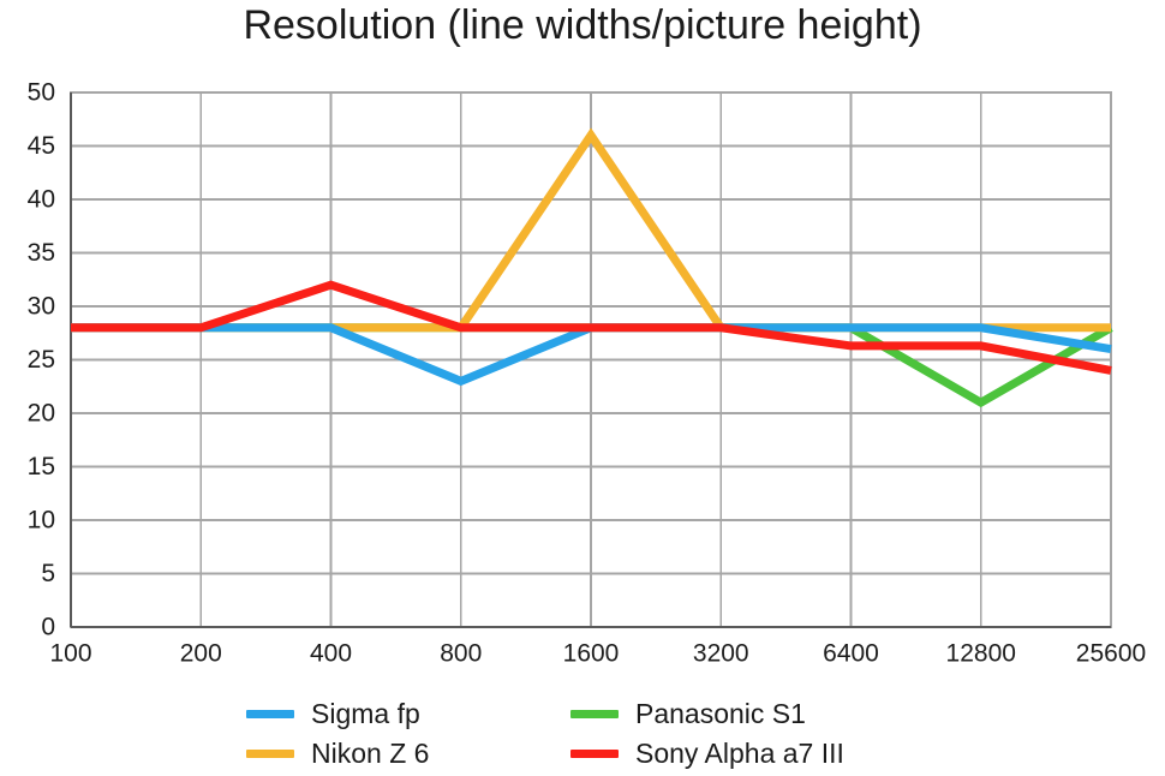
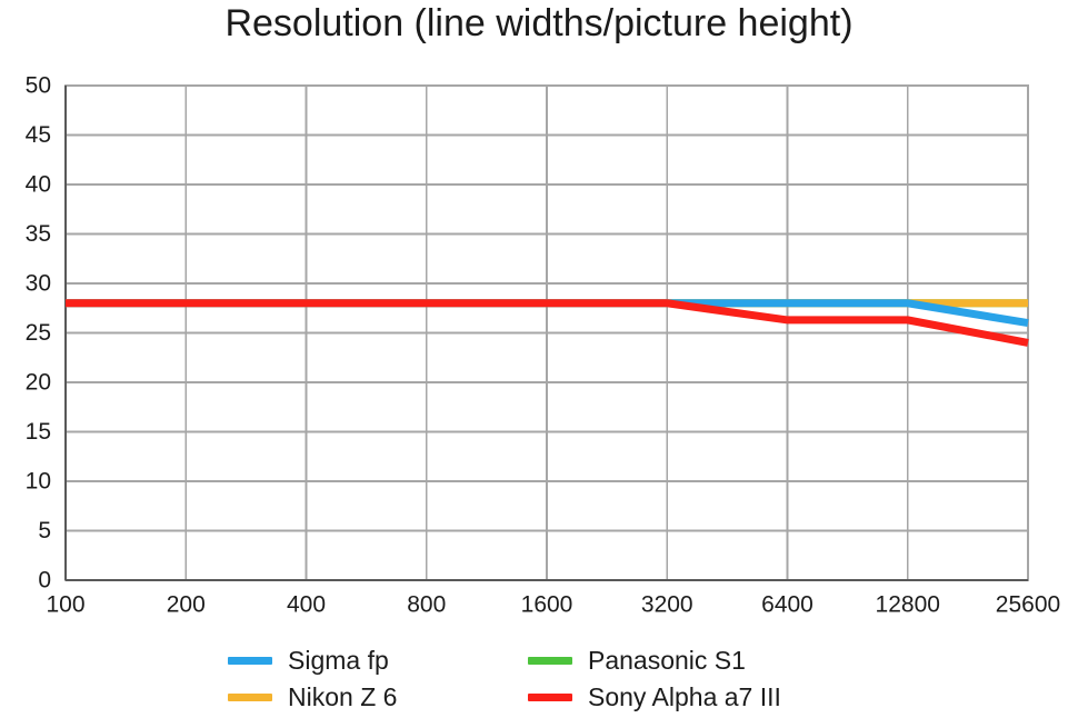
Sony Alpha a7 III/400: 32 -> 28
Sigma fp/800: 23 -> 28
Nikon Z 6/1600: 46 -> 28
Panasonic S1/12800: 21 -> 28
